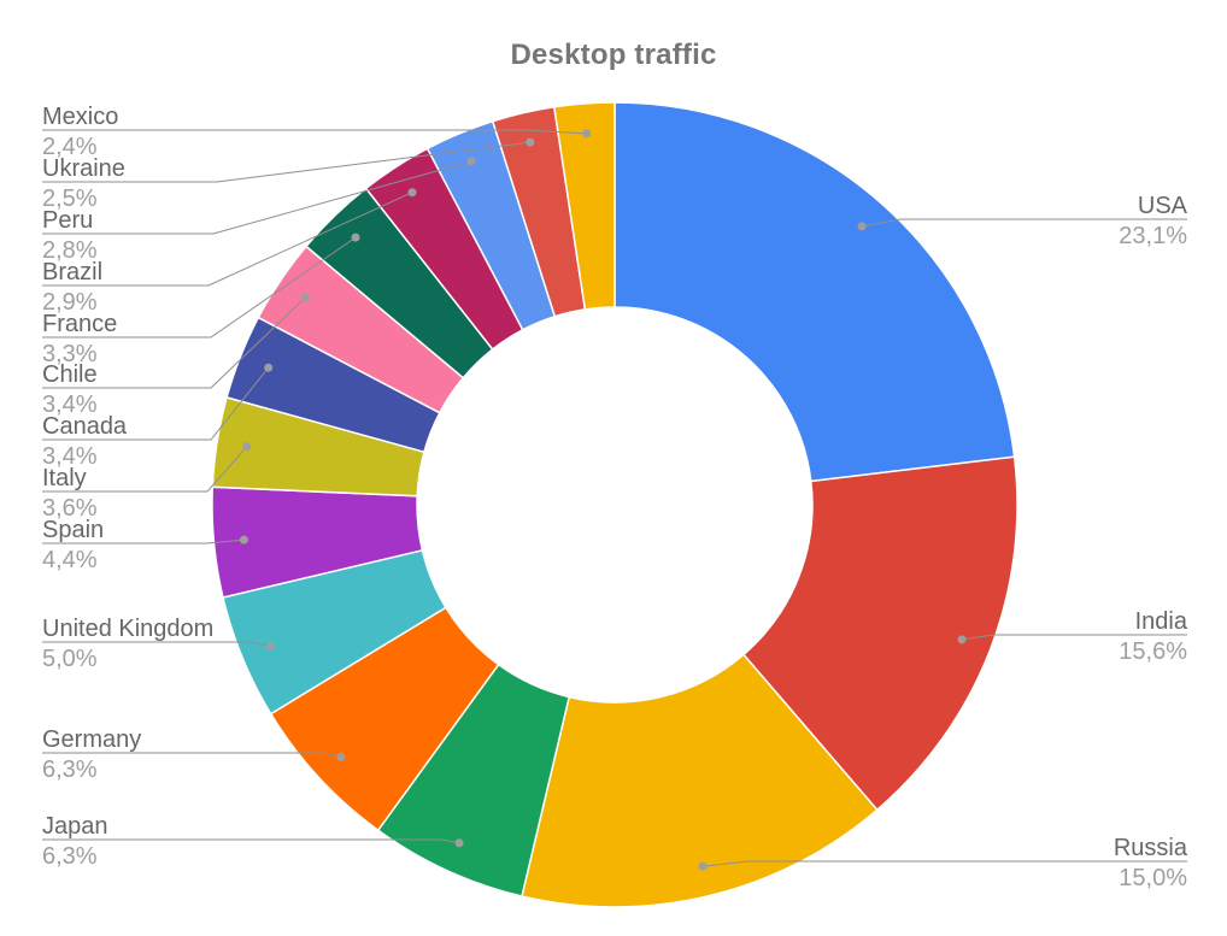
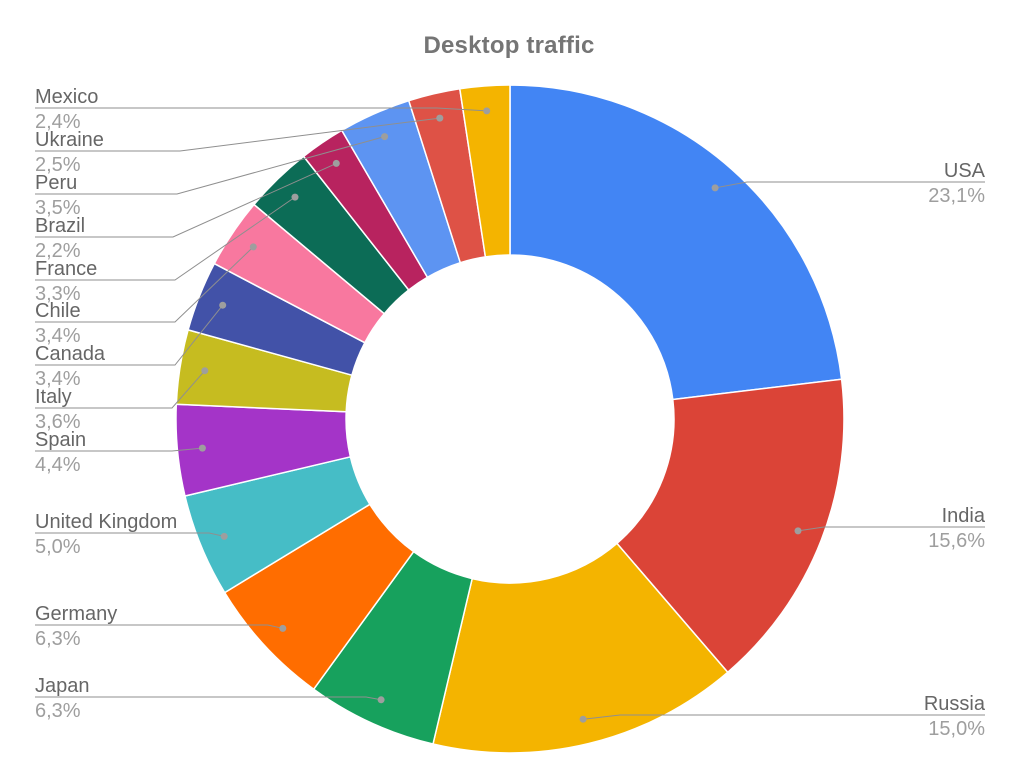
Brazil: 2,9% -> 2,2%
Peru: 2,8% -> 3,5%
